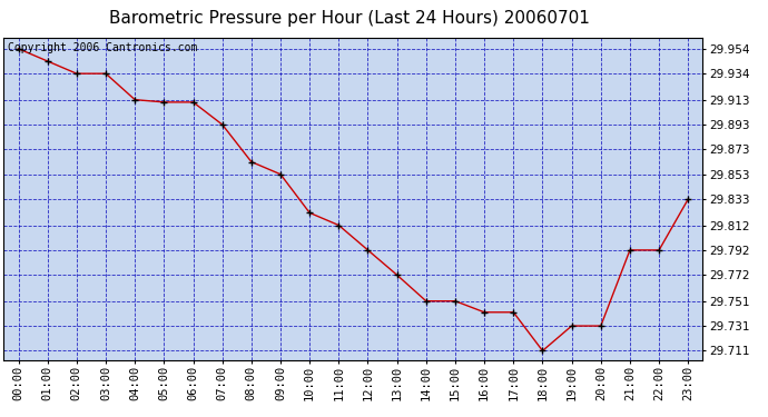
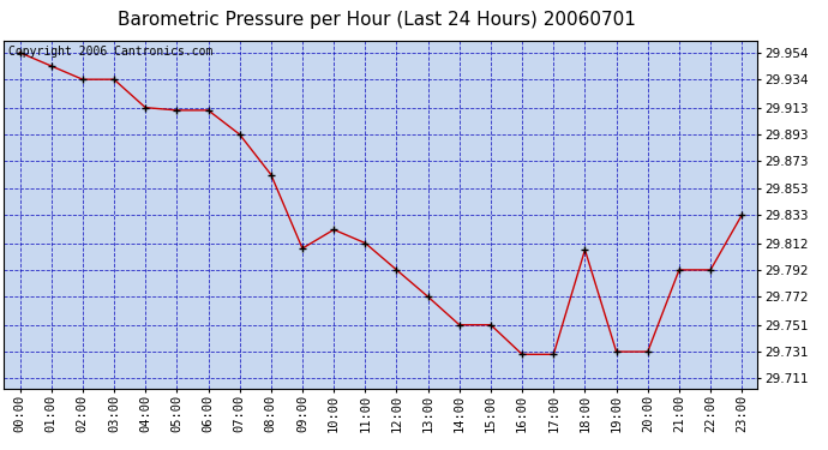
09:00: 29.853 -> 29.808
16:00: 29.742 -> 29.729
17:00: 29.742 -> 29.729
18:00: 29.711 -> 29.807
